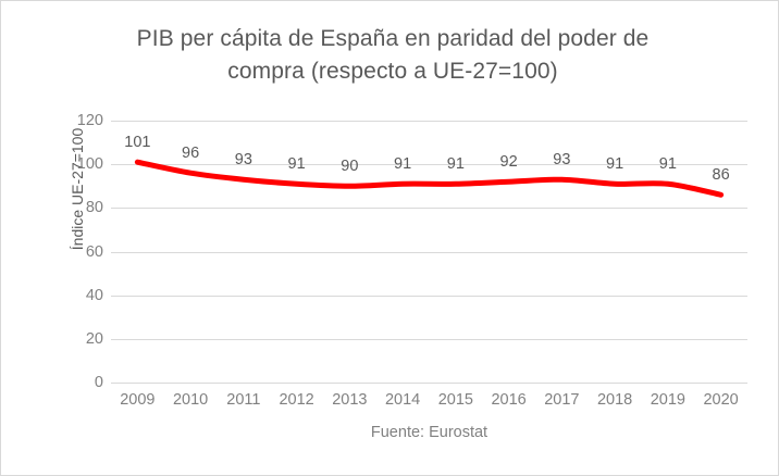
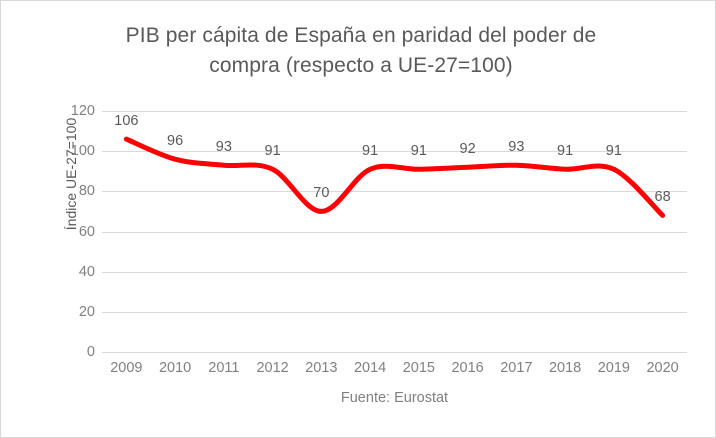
2009: 101 -> 106
2013: 90 -> 70
2020: 86 -> 68
